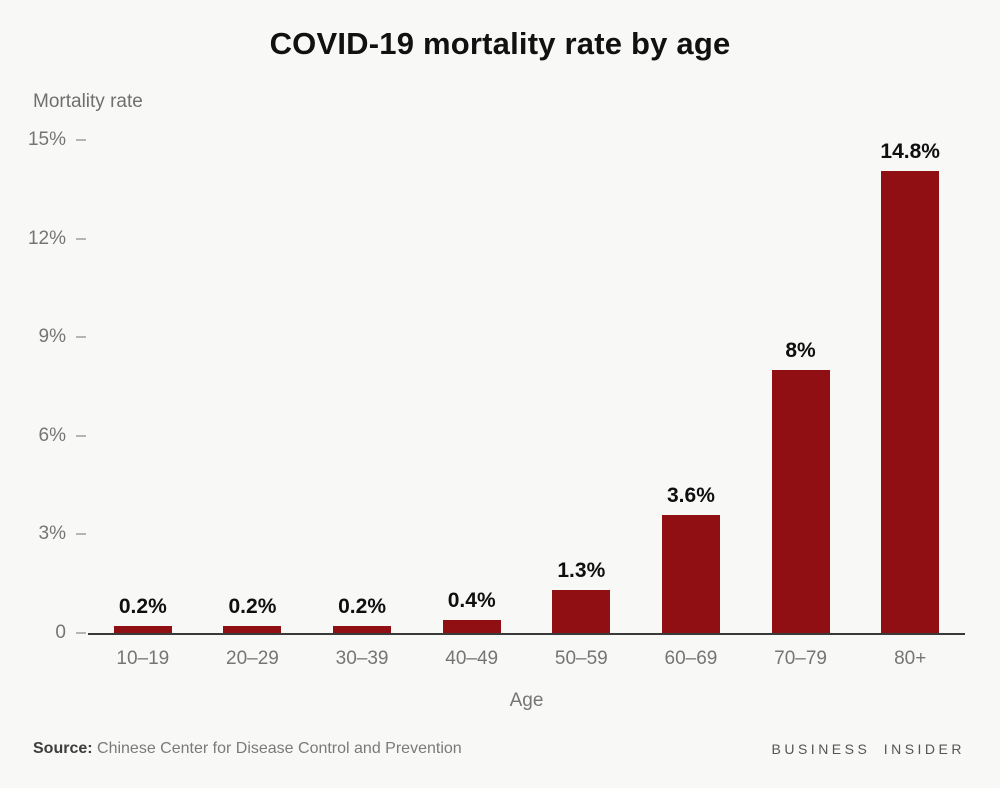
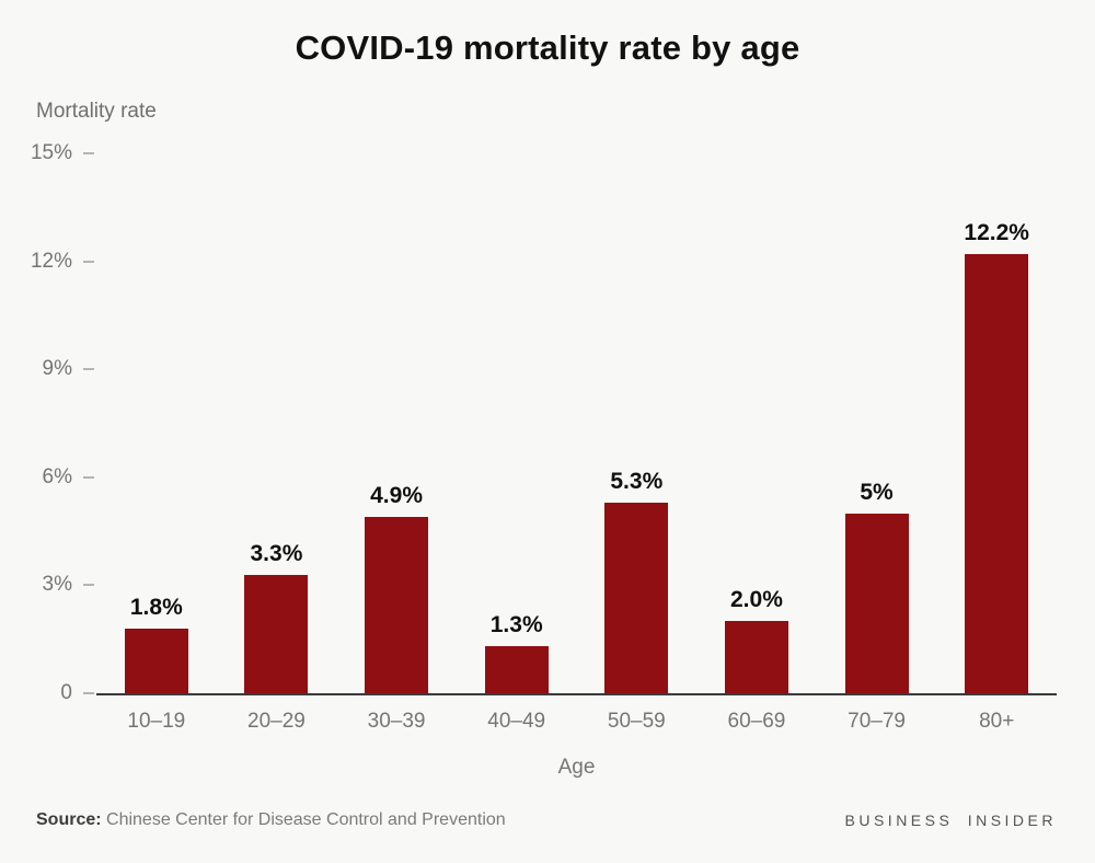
10–19: 0.2% -> 1.8%
20–29: 0.2% -> 3.3%
30–39: 0.2% -> 4.9%
40–49: 0.4% -> 1.3%
50–59: 1.3% -> 5.3%
60–69: 3.6% -> 2.0%
70–79: 8% -> 5%
80+: 14.8% -> 12.2%
